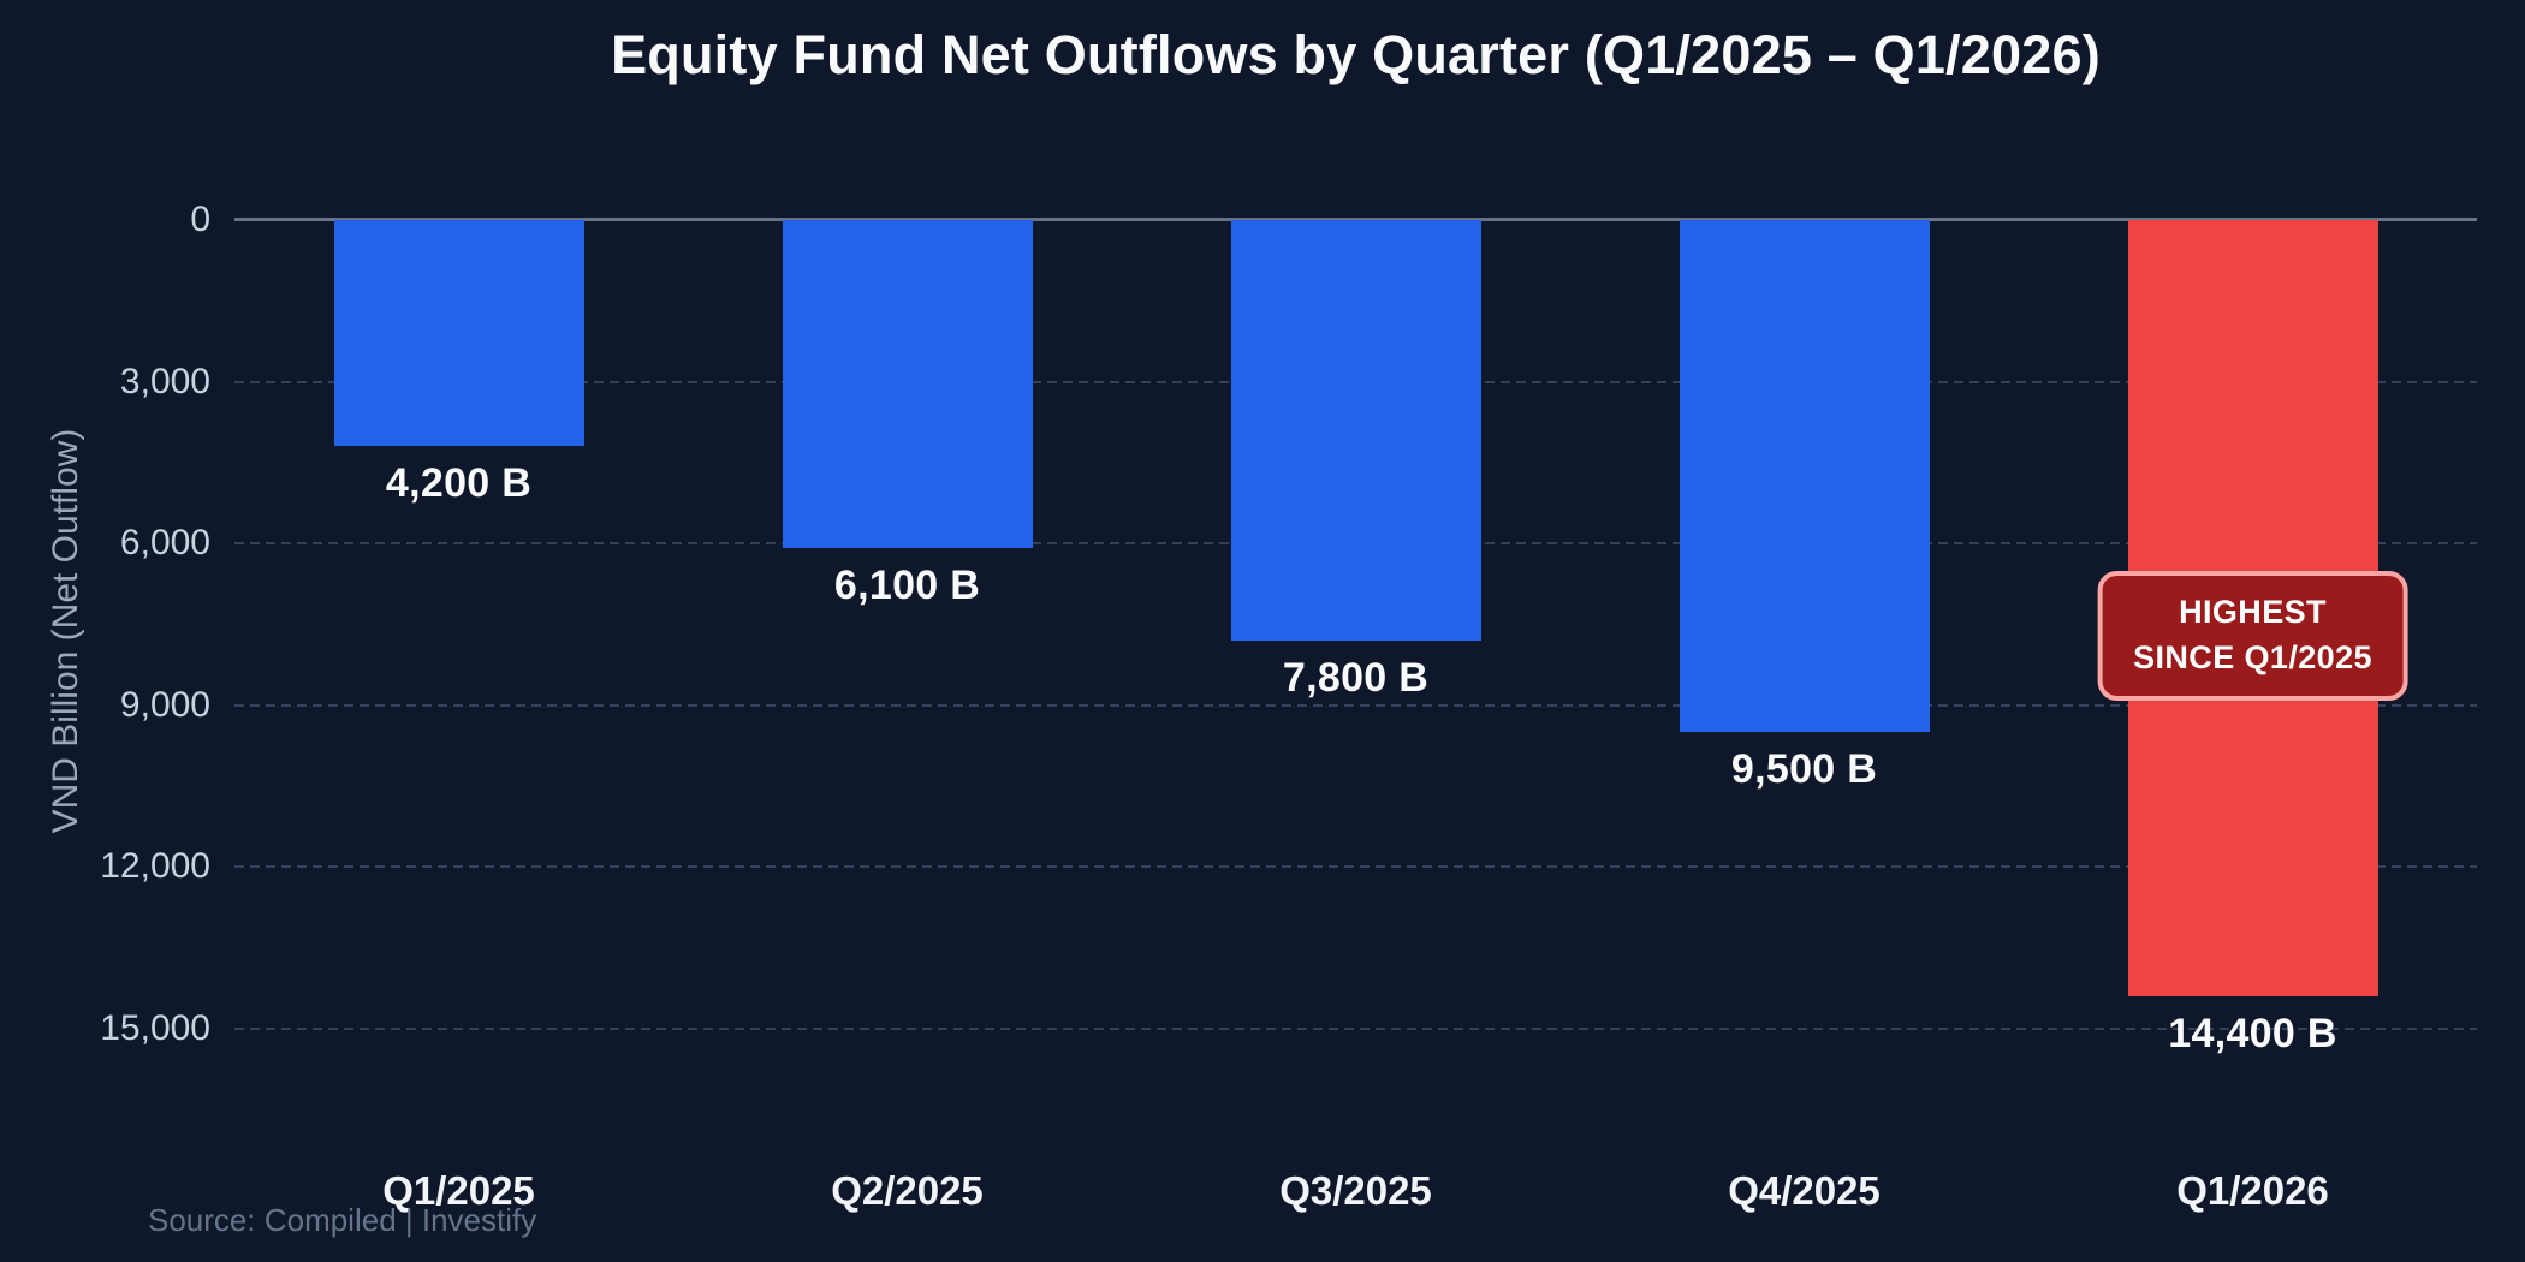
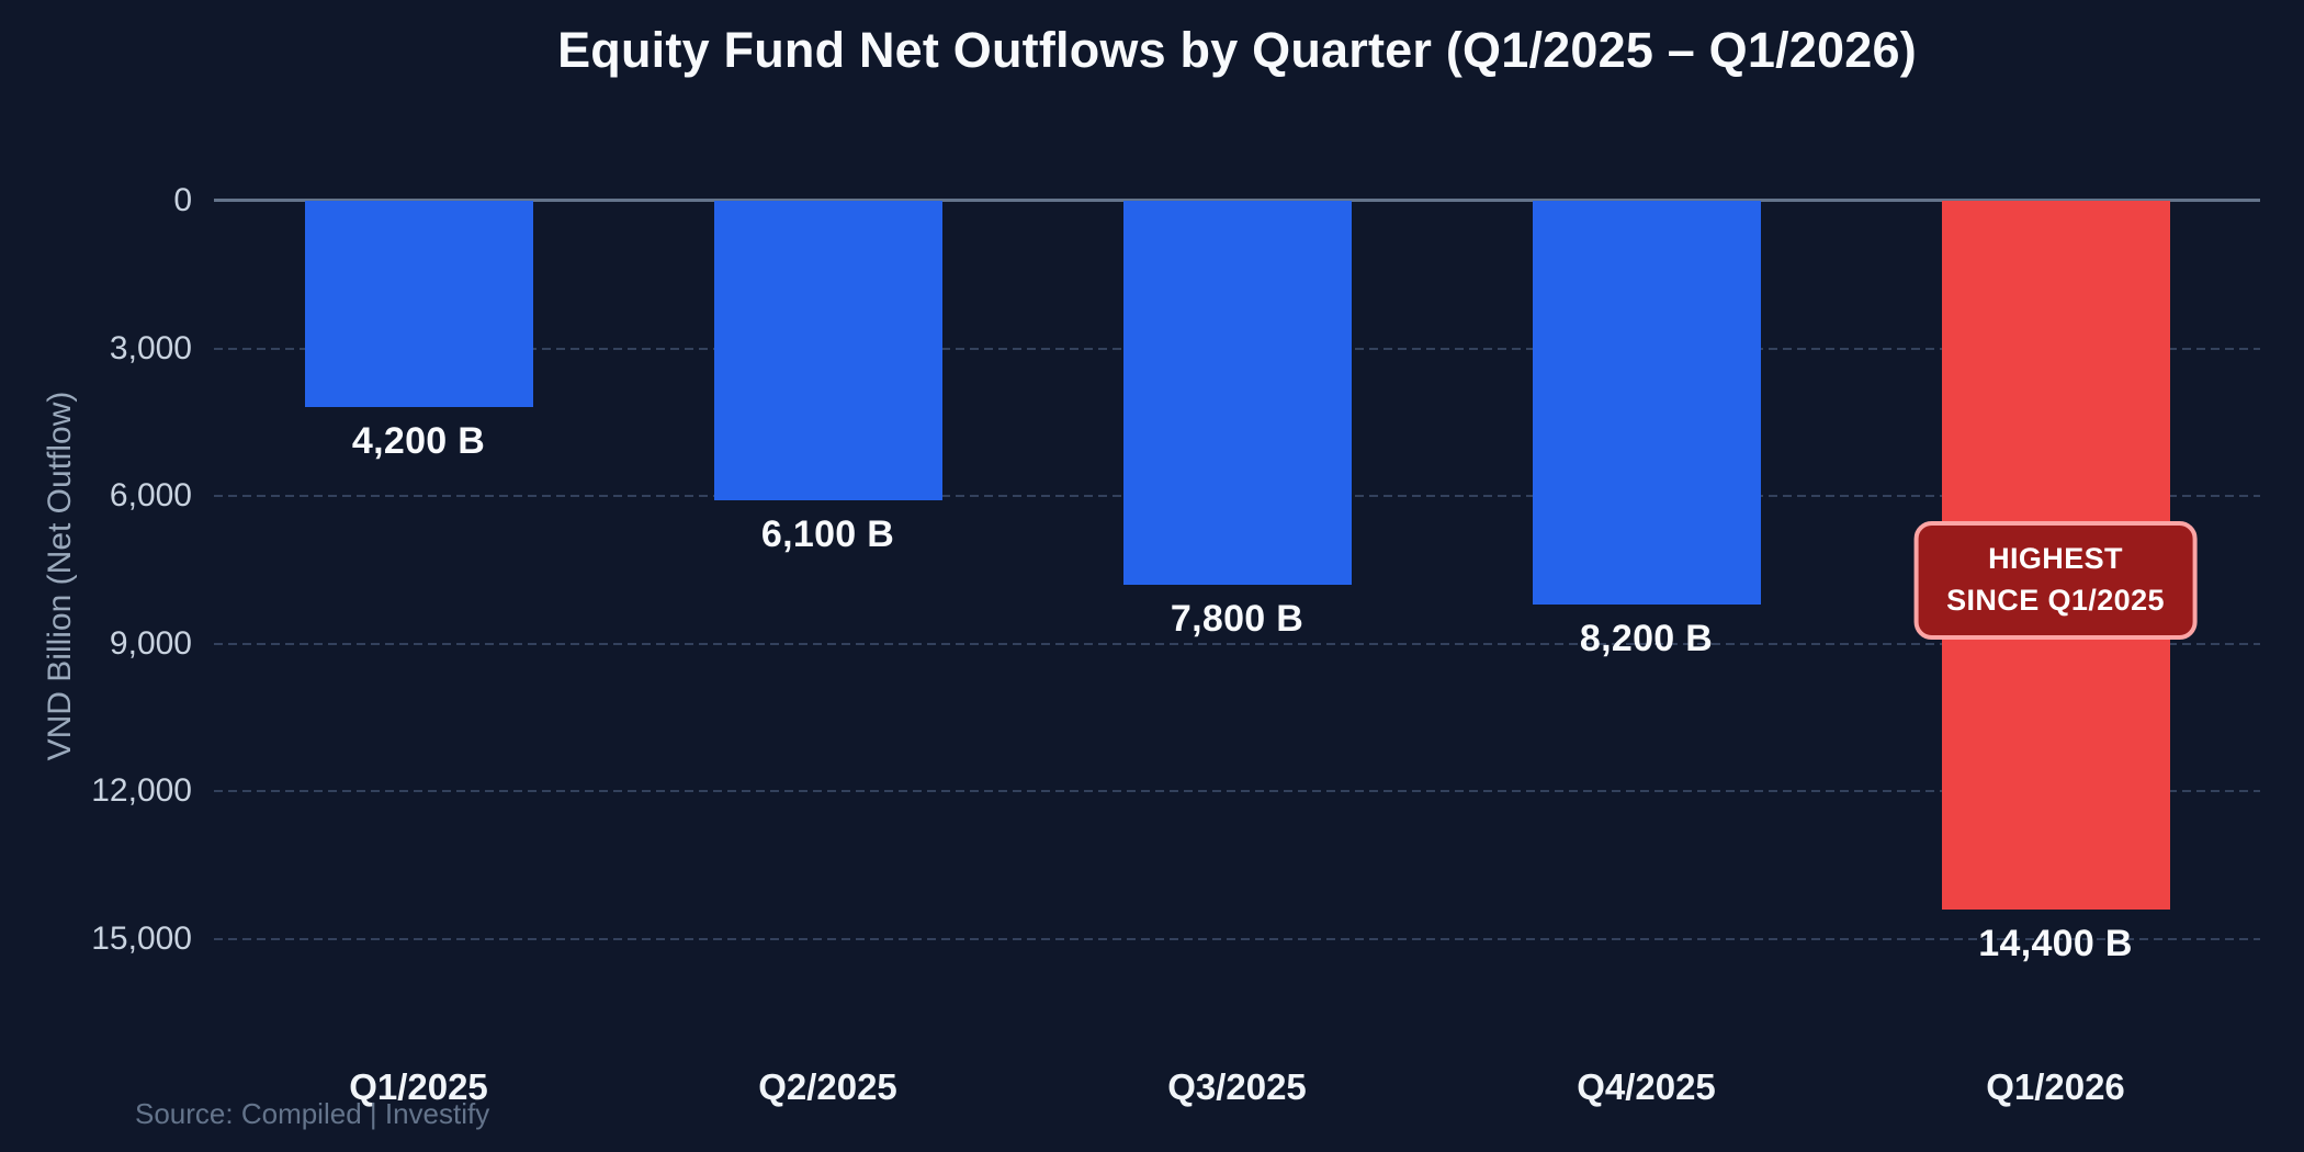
Q4/2025: 9,500 -> 8,200
